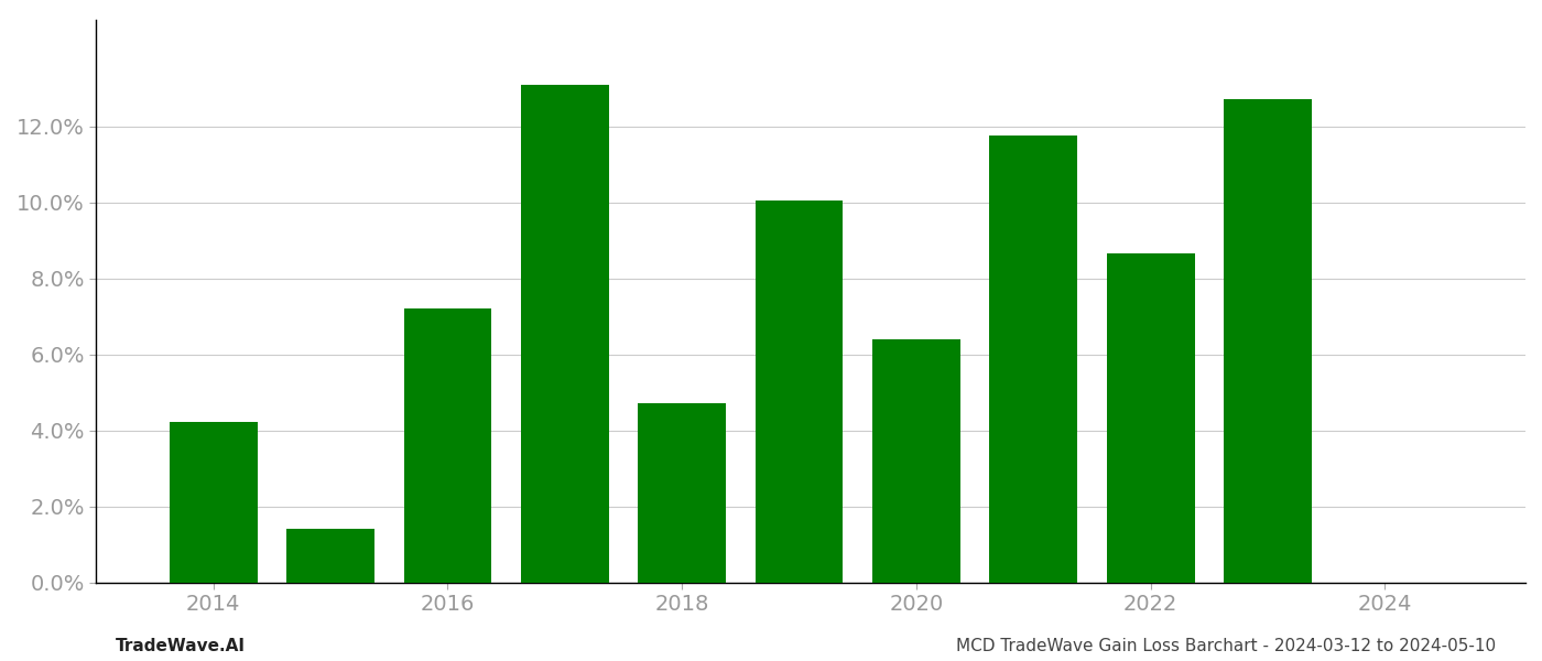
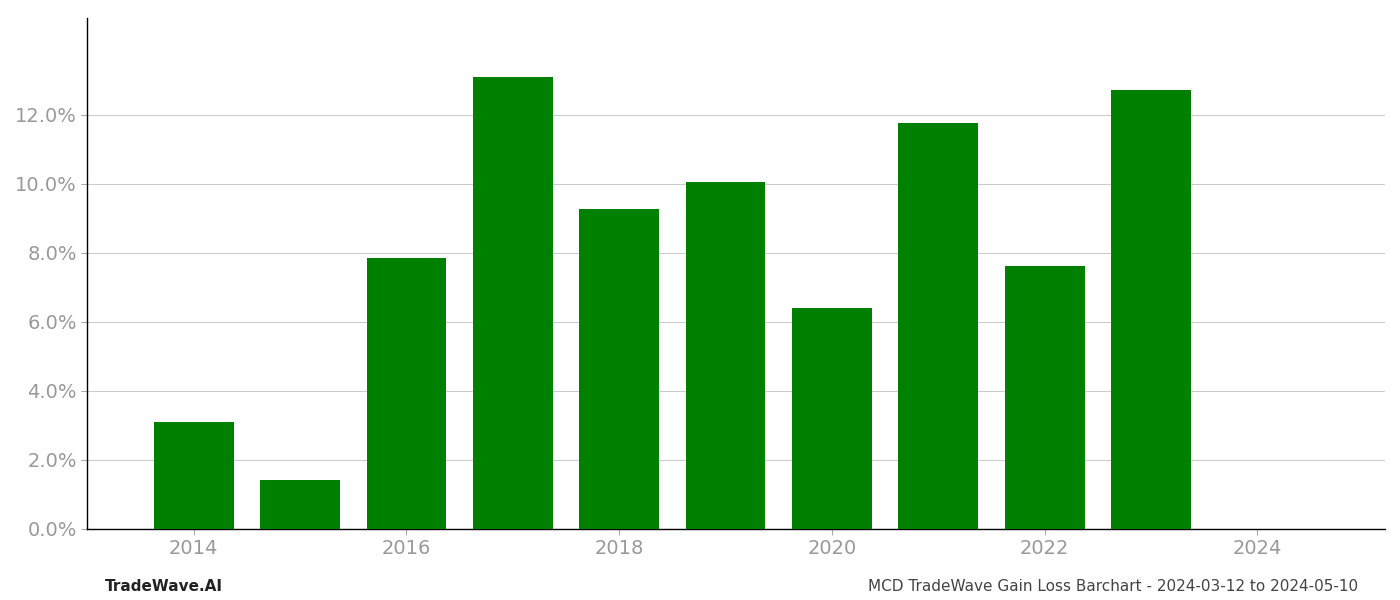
2014: 4.22% -> 3.10%
2016: 7.20% -> 7.85%
2018: 4.70% -> 9.25%
2022: 8.65% -> 7.60%
